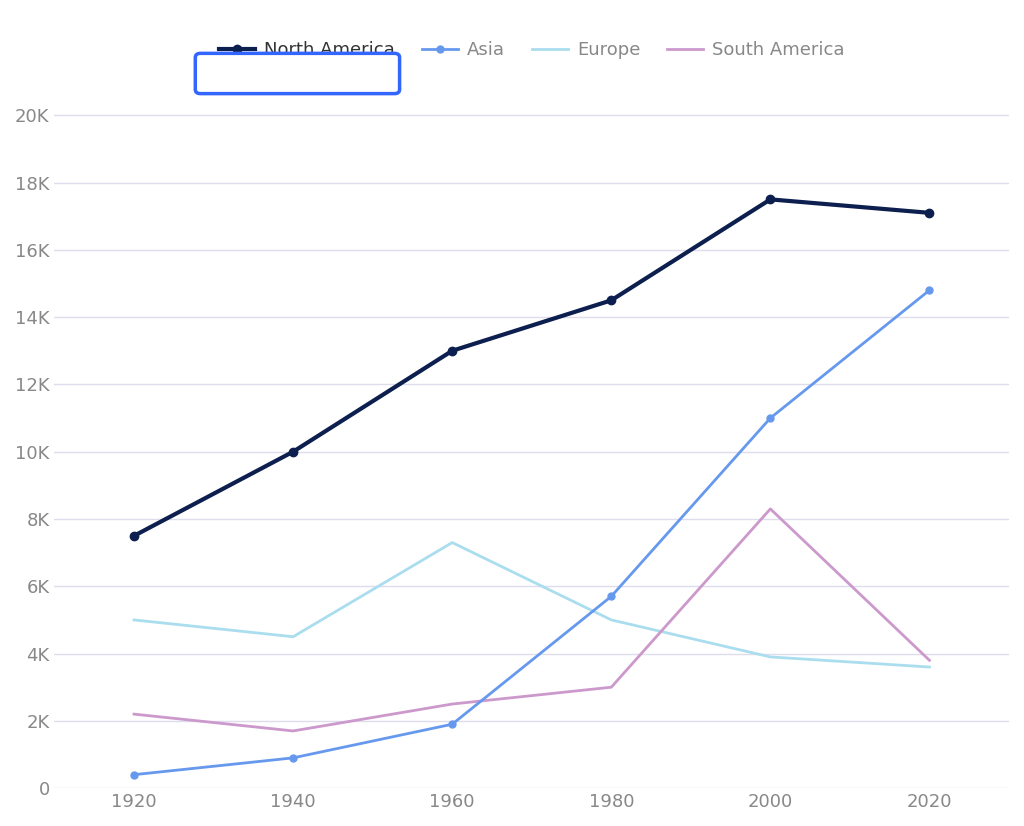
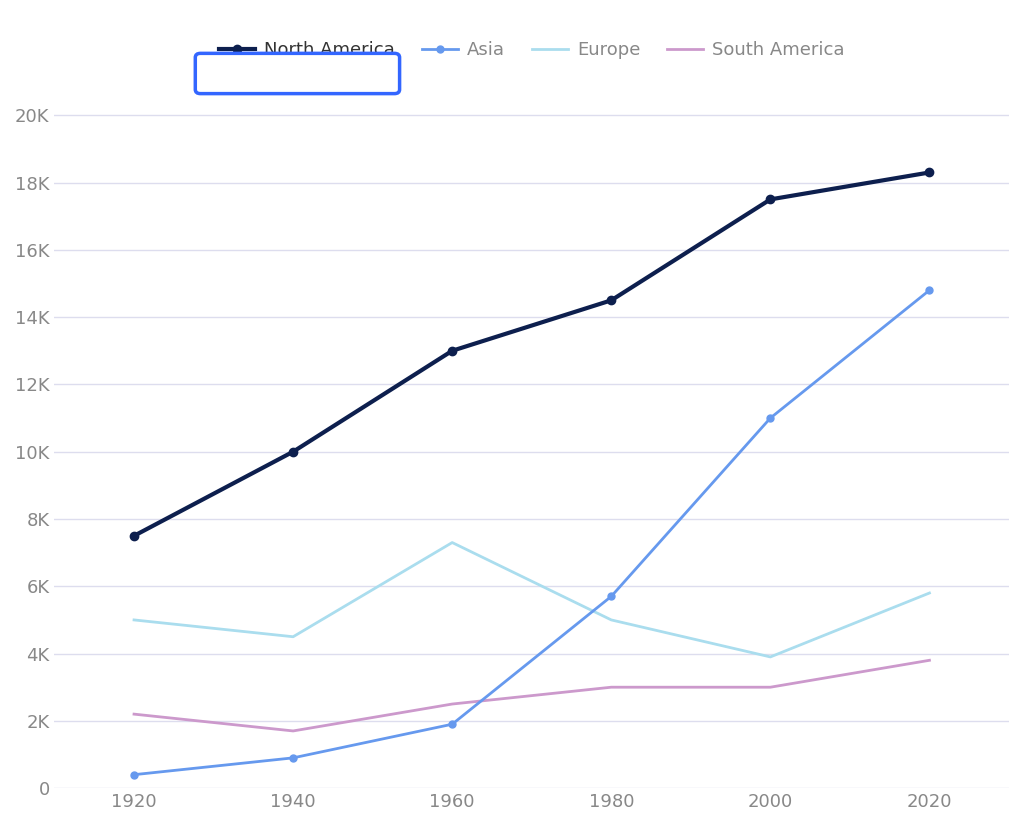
South America/2000: 8.3K -> 3.0K
North America/2020: 17.1K -> 18.3K
Europe/2020: 3.6K -> 5.8K
